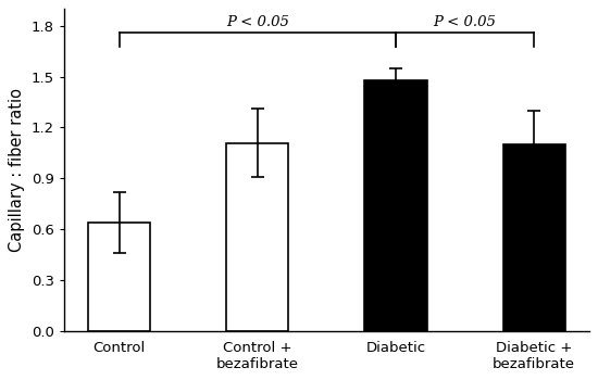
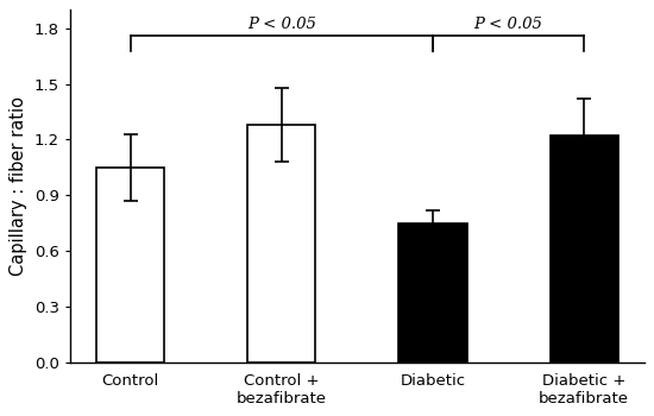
Control: 0.64 -> 1.05
Control + bezafibrate: 1.11 -> 1.28
Diabetic: 1.48 -> 0.75
Diabetic + bezafibrate: 1.10 -> 1.22
